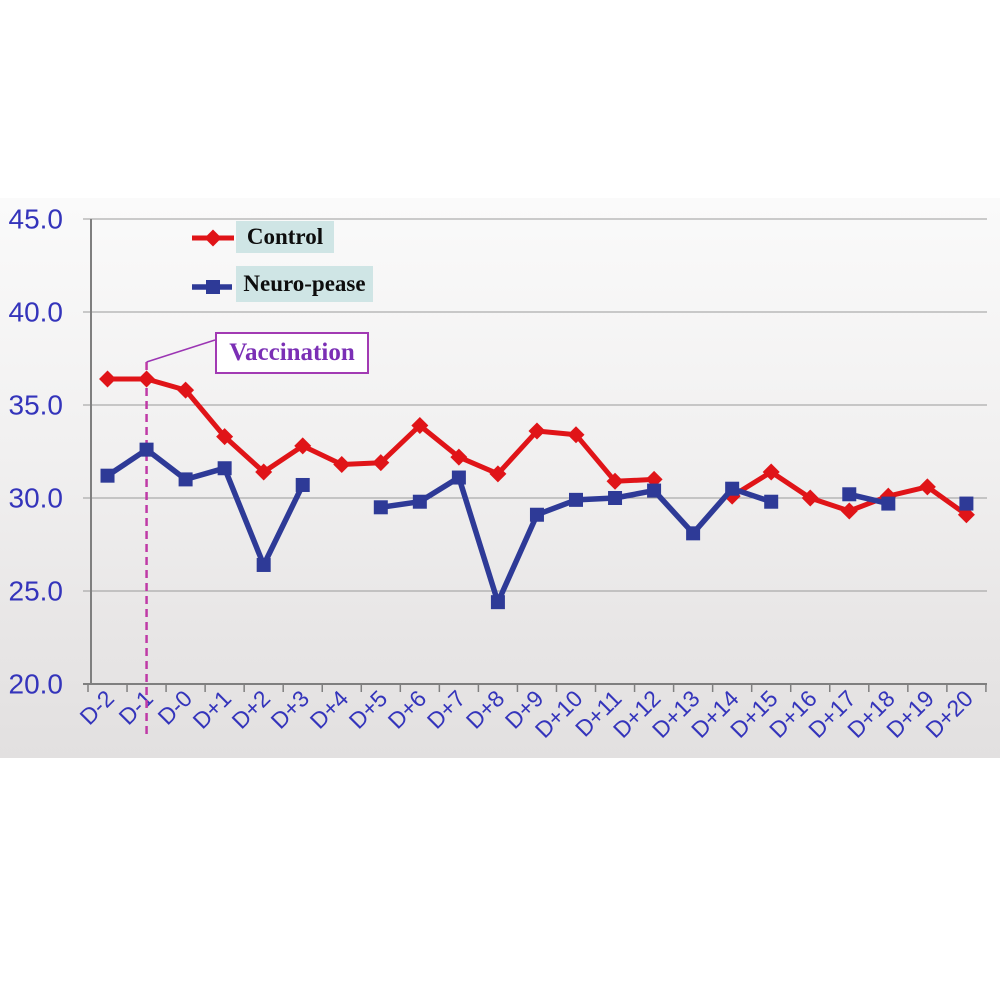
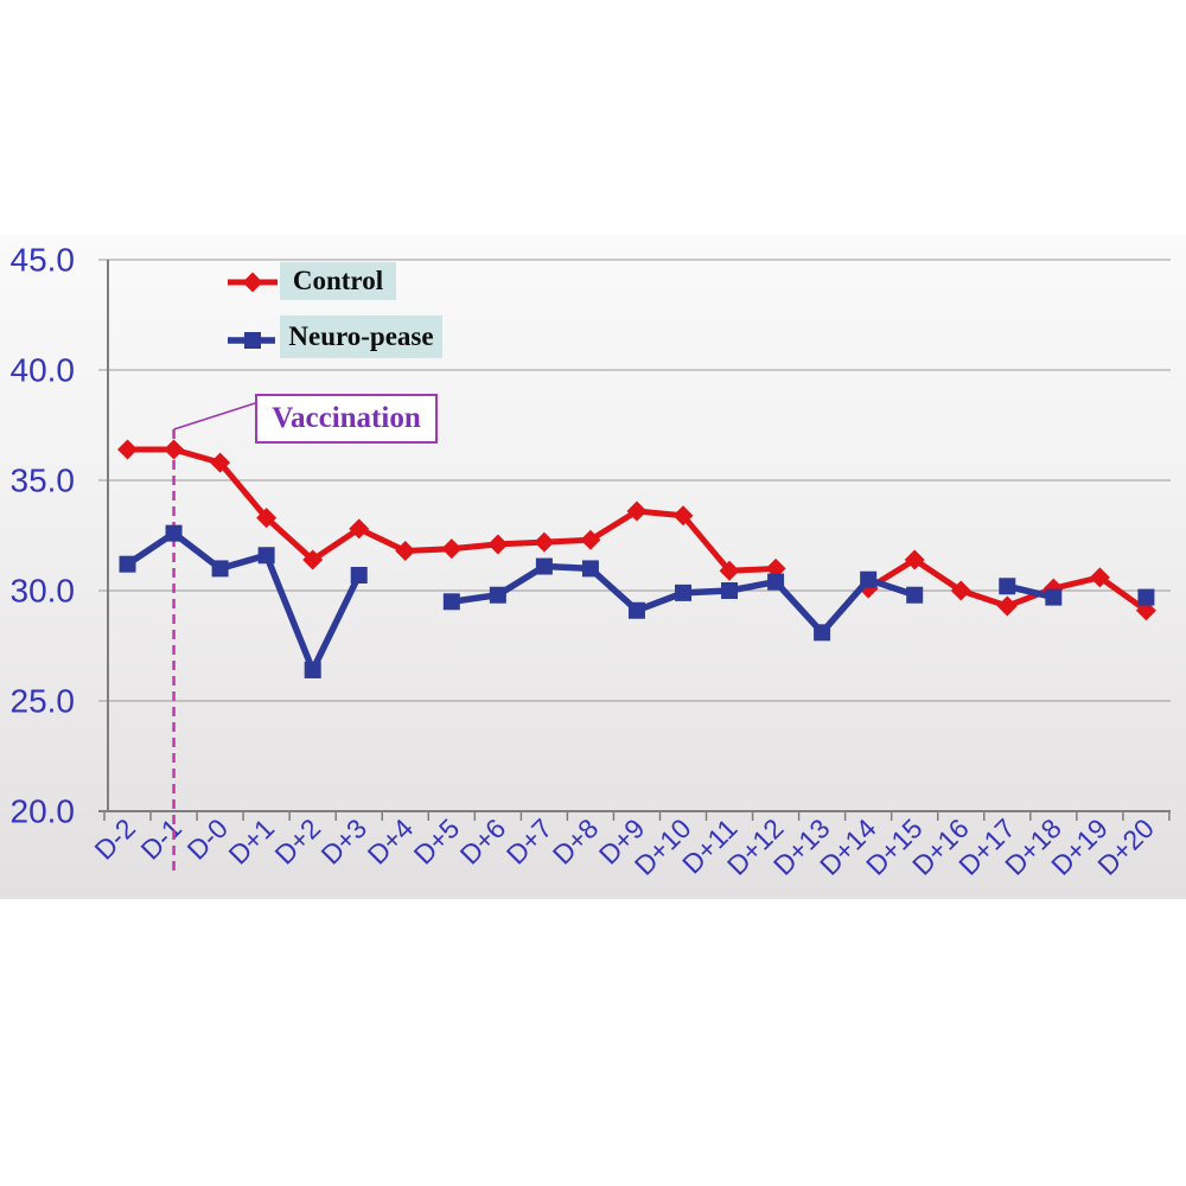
Control/D+6: 33.9 -> 32.1
Control/D+8: 31.3 -> 32.3
Neuro-pease/D+8: 24.4 -> 31.0
